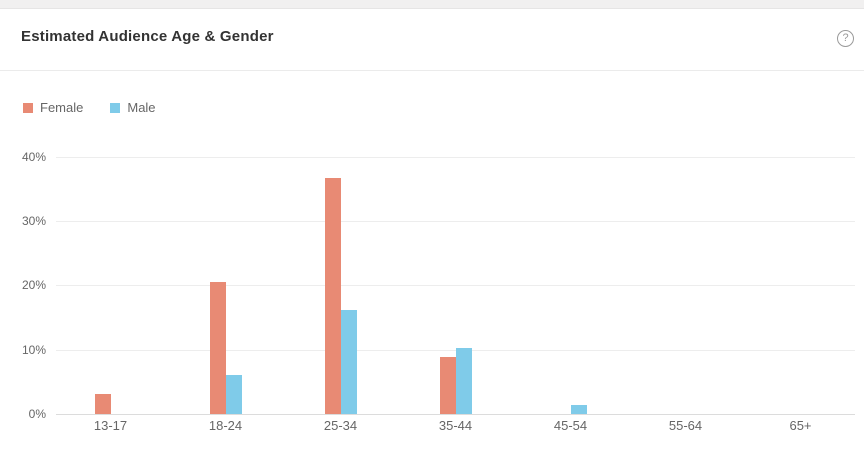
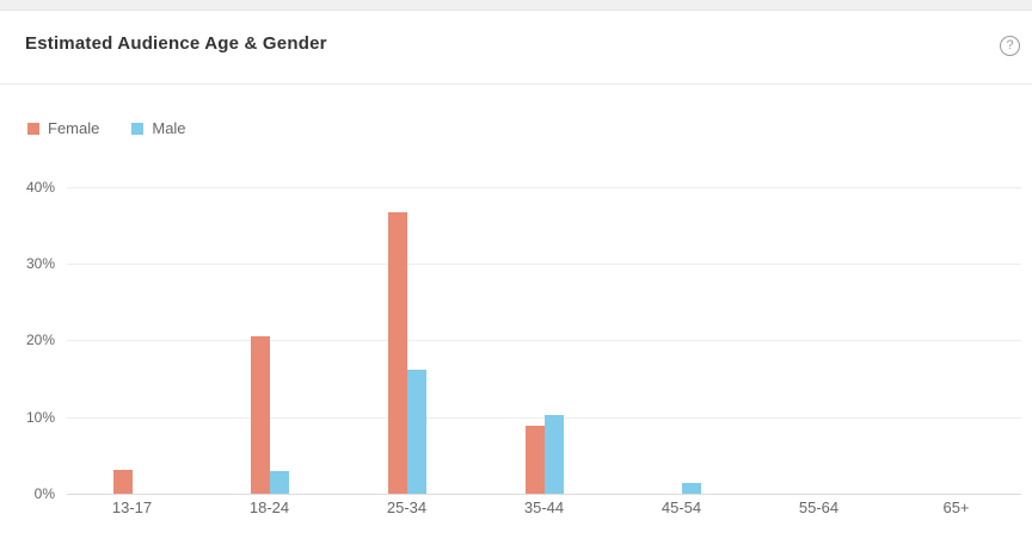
Male/18-24: 6% -> 3%
